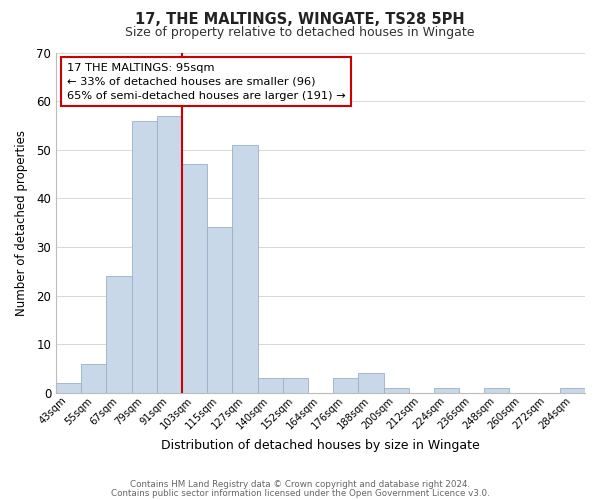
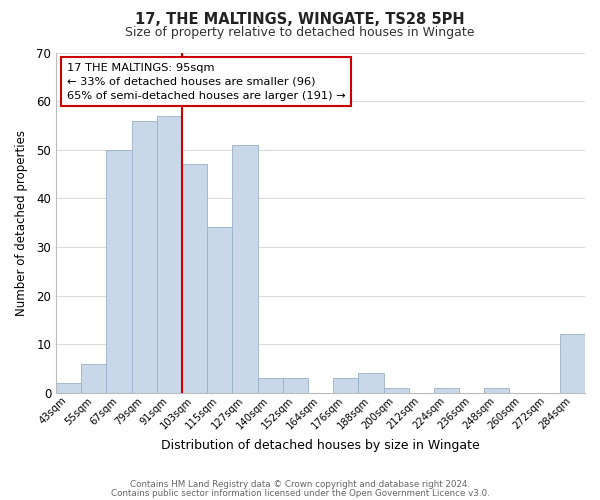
67sqm: 24 -> 50
284sqm: 1 -> 12
